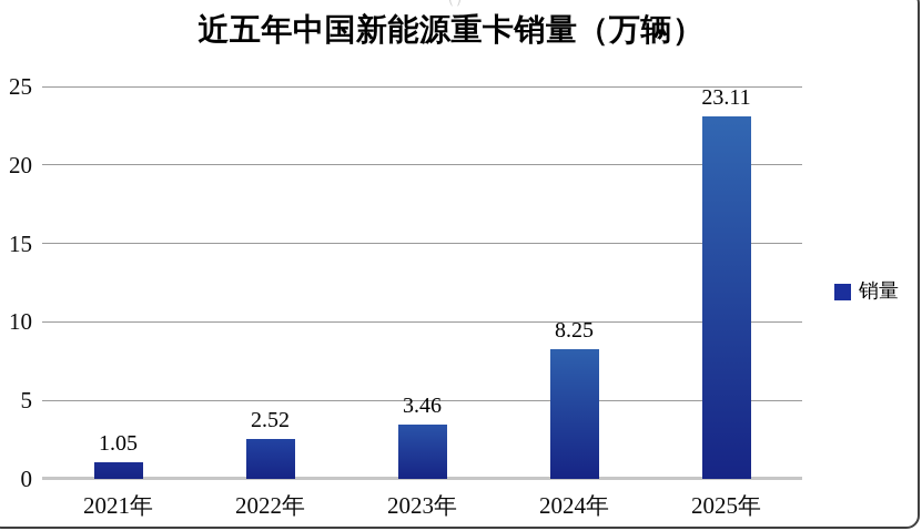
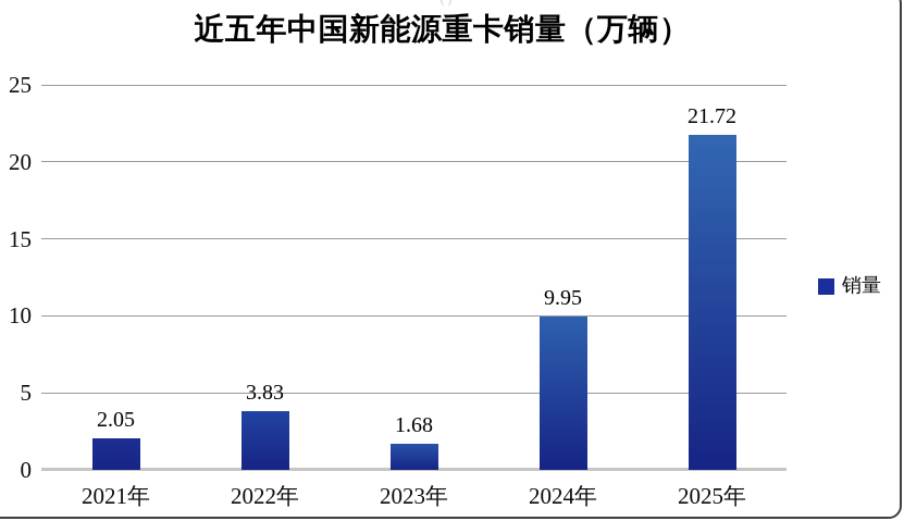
2021年: 1.05 -> 2.05
2022年: 2.52 -> 3.83
2023年: 3.46 -> 1.68
2024年: 8.25 -> 9.95
2025年: 23.11 -> 21.72
